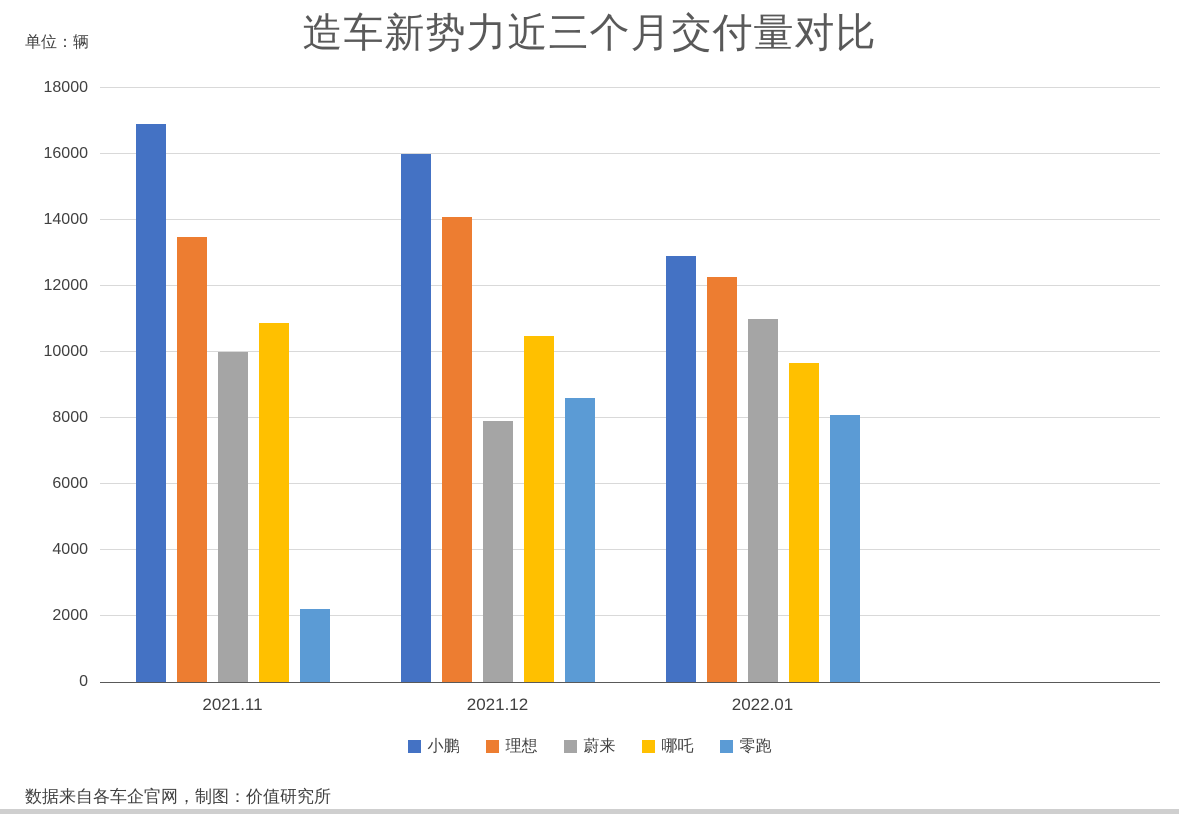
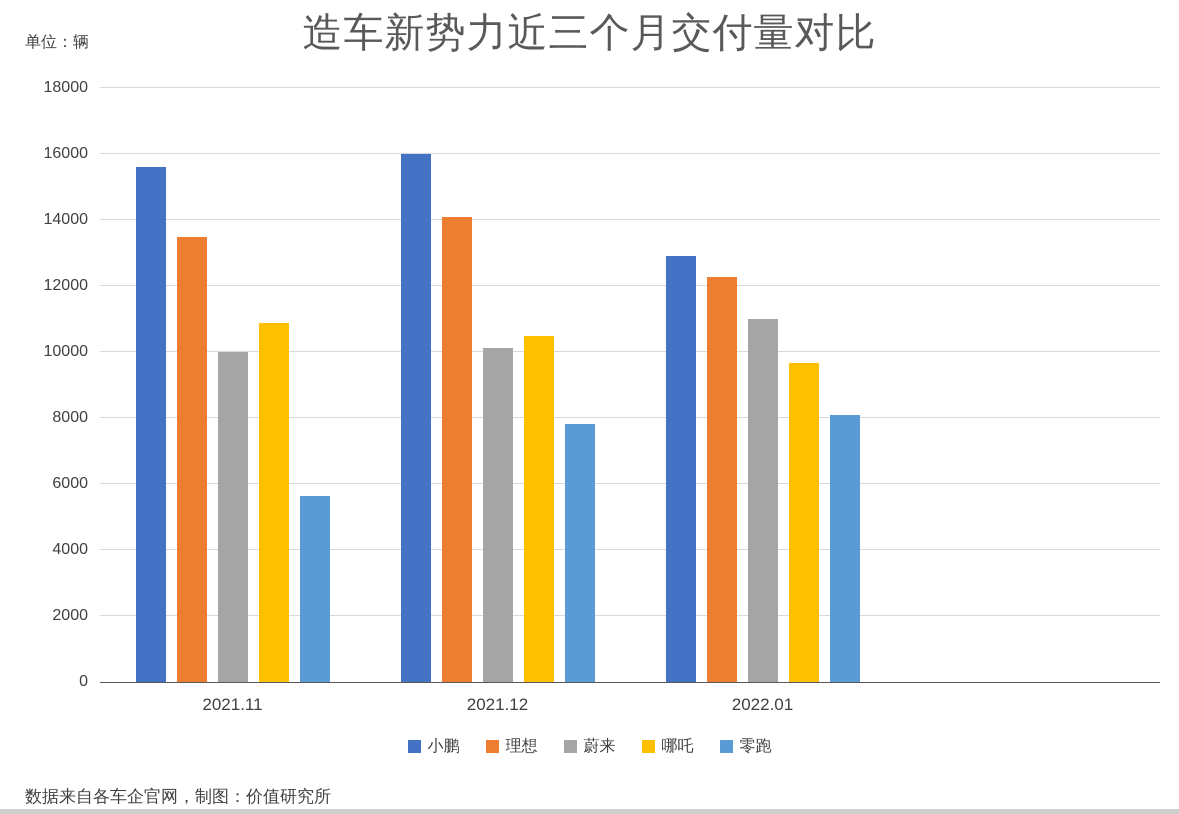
小鹏/2021.11: 16900 -> 15600
零跑/2021.11: 2200 -> 5600
蔚来/2021.12: 7900 -> 10100
零跑/2021.12: 8600 -> 7800
